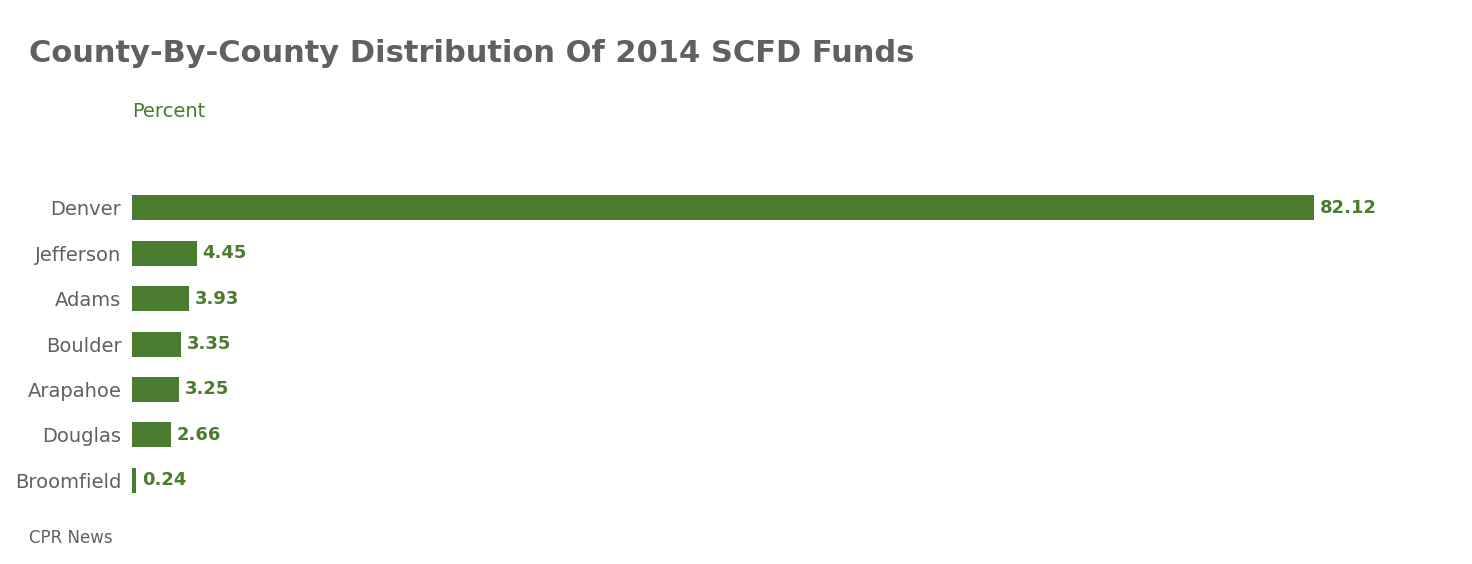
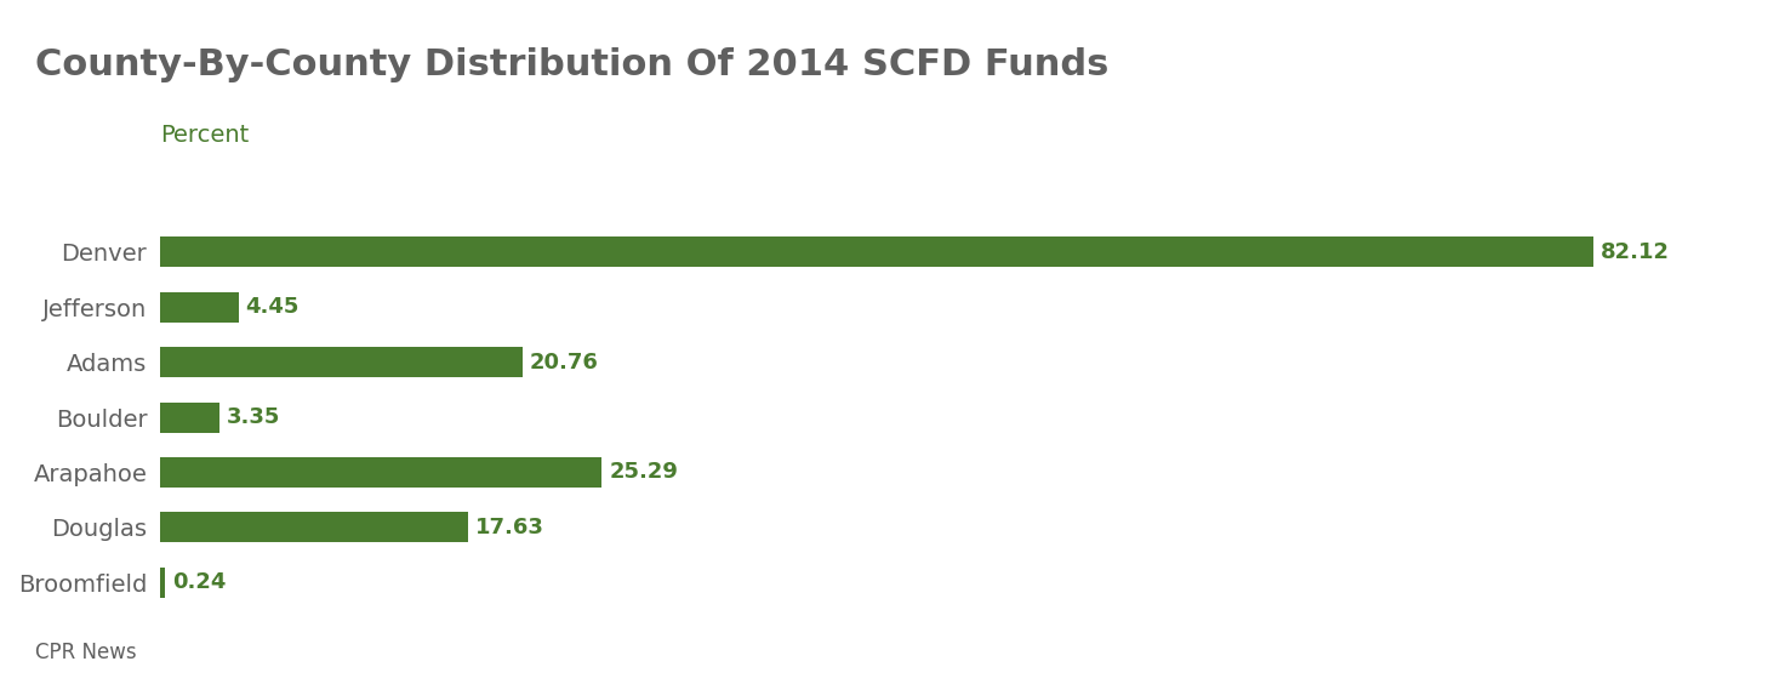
Adams: 3.93 -> 20.76
Arapahoe: 3.25 -> 25.29
Douglas: 2.66 -> 17.63
